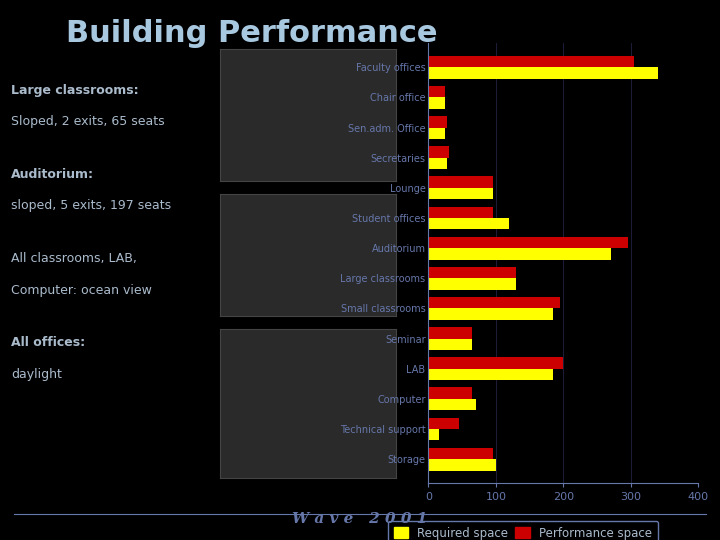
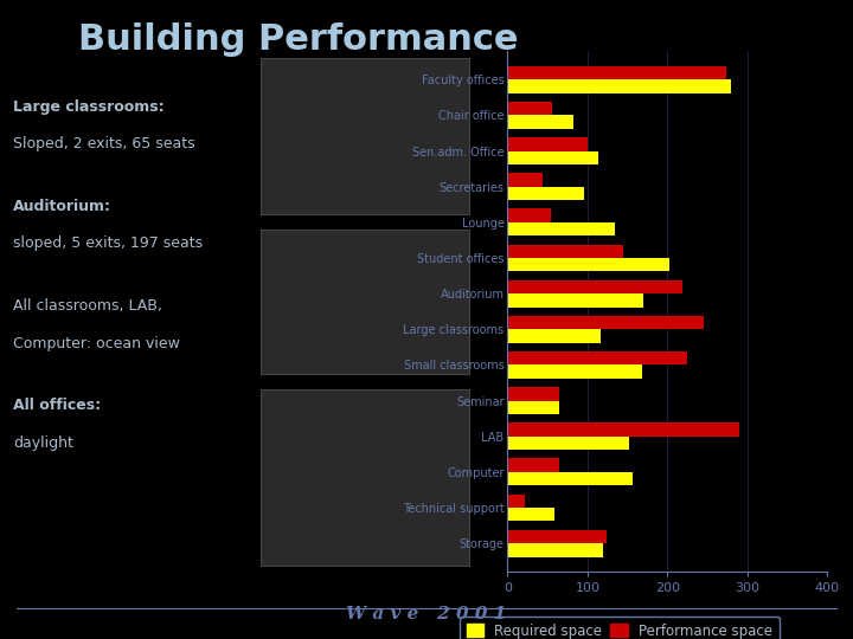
Performance space/Faculty offices: 305 -> 274
Required space/Faculty offices: 340 -> 280
Performance space/Chair office: 25 -> 56
Required space/Chair office: 25 -> 82
Performance space/Sen.adm. Office: 28 -> 100
Required space/Sen.adm. Office: 25 -> 114
Performance space/Secretaries: 30 -> 44
Required space/Secretaries: 28 -> 96
Performance space/Lounge: 95 -> 54
Required space/Lounge: 95 -> 134
Performance space/Student offices: 95 -> 144
Required space/Student offices: 120 -> 202
Performance space/Auditorium: 295 -> 218
Required space/Auditorium: 270 -> 170
Performance space/Large classrooms: 130 -> 246
Required space/Large classrooms: 130 -> 116
Performance space/Small classrooms: 195 -> 224
Required space/Small classrooms: 185 -> 168
Performance space/LAB: 200 -> 290
Required space/LAB: 185 -> 152
Required space/Computer: 70 -> 156
Performance space/Technical support: 45 -> 22
Required space/Technical support: 15 -> 58
Performance space/Storage: 95 -> 124
Required space/Storage: 100 -> 120
